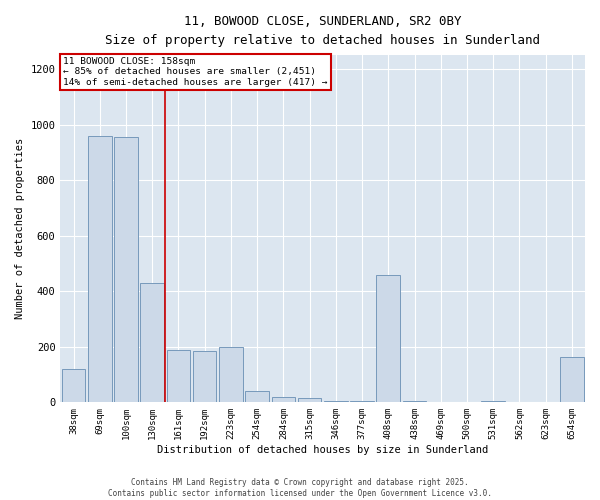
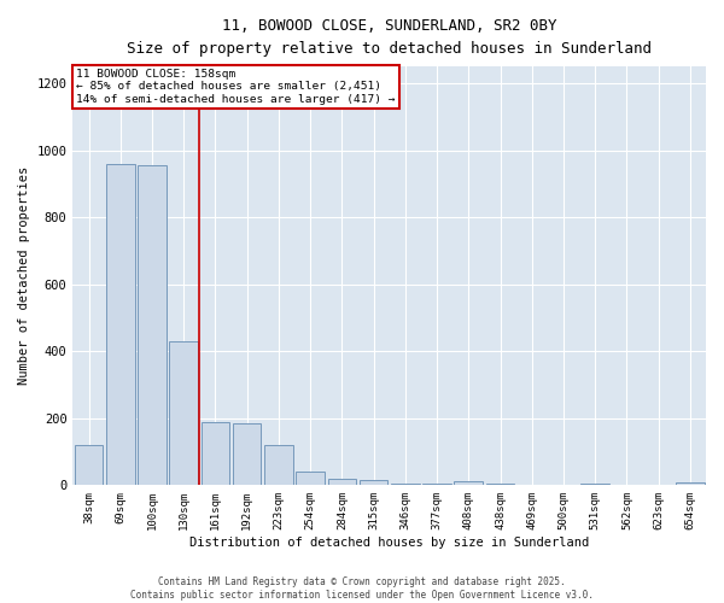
223sqm: 200 -> 120
408sqm: 460 -> 12
654sqm: 165 -> 7
